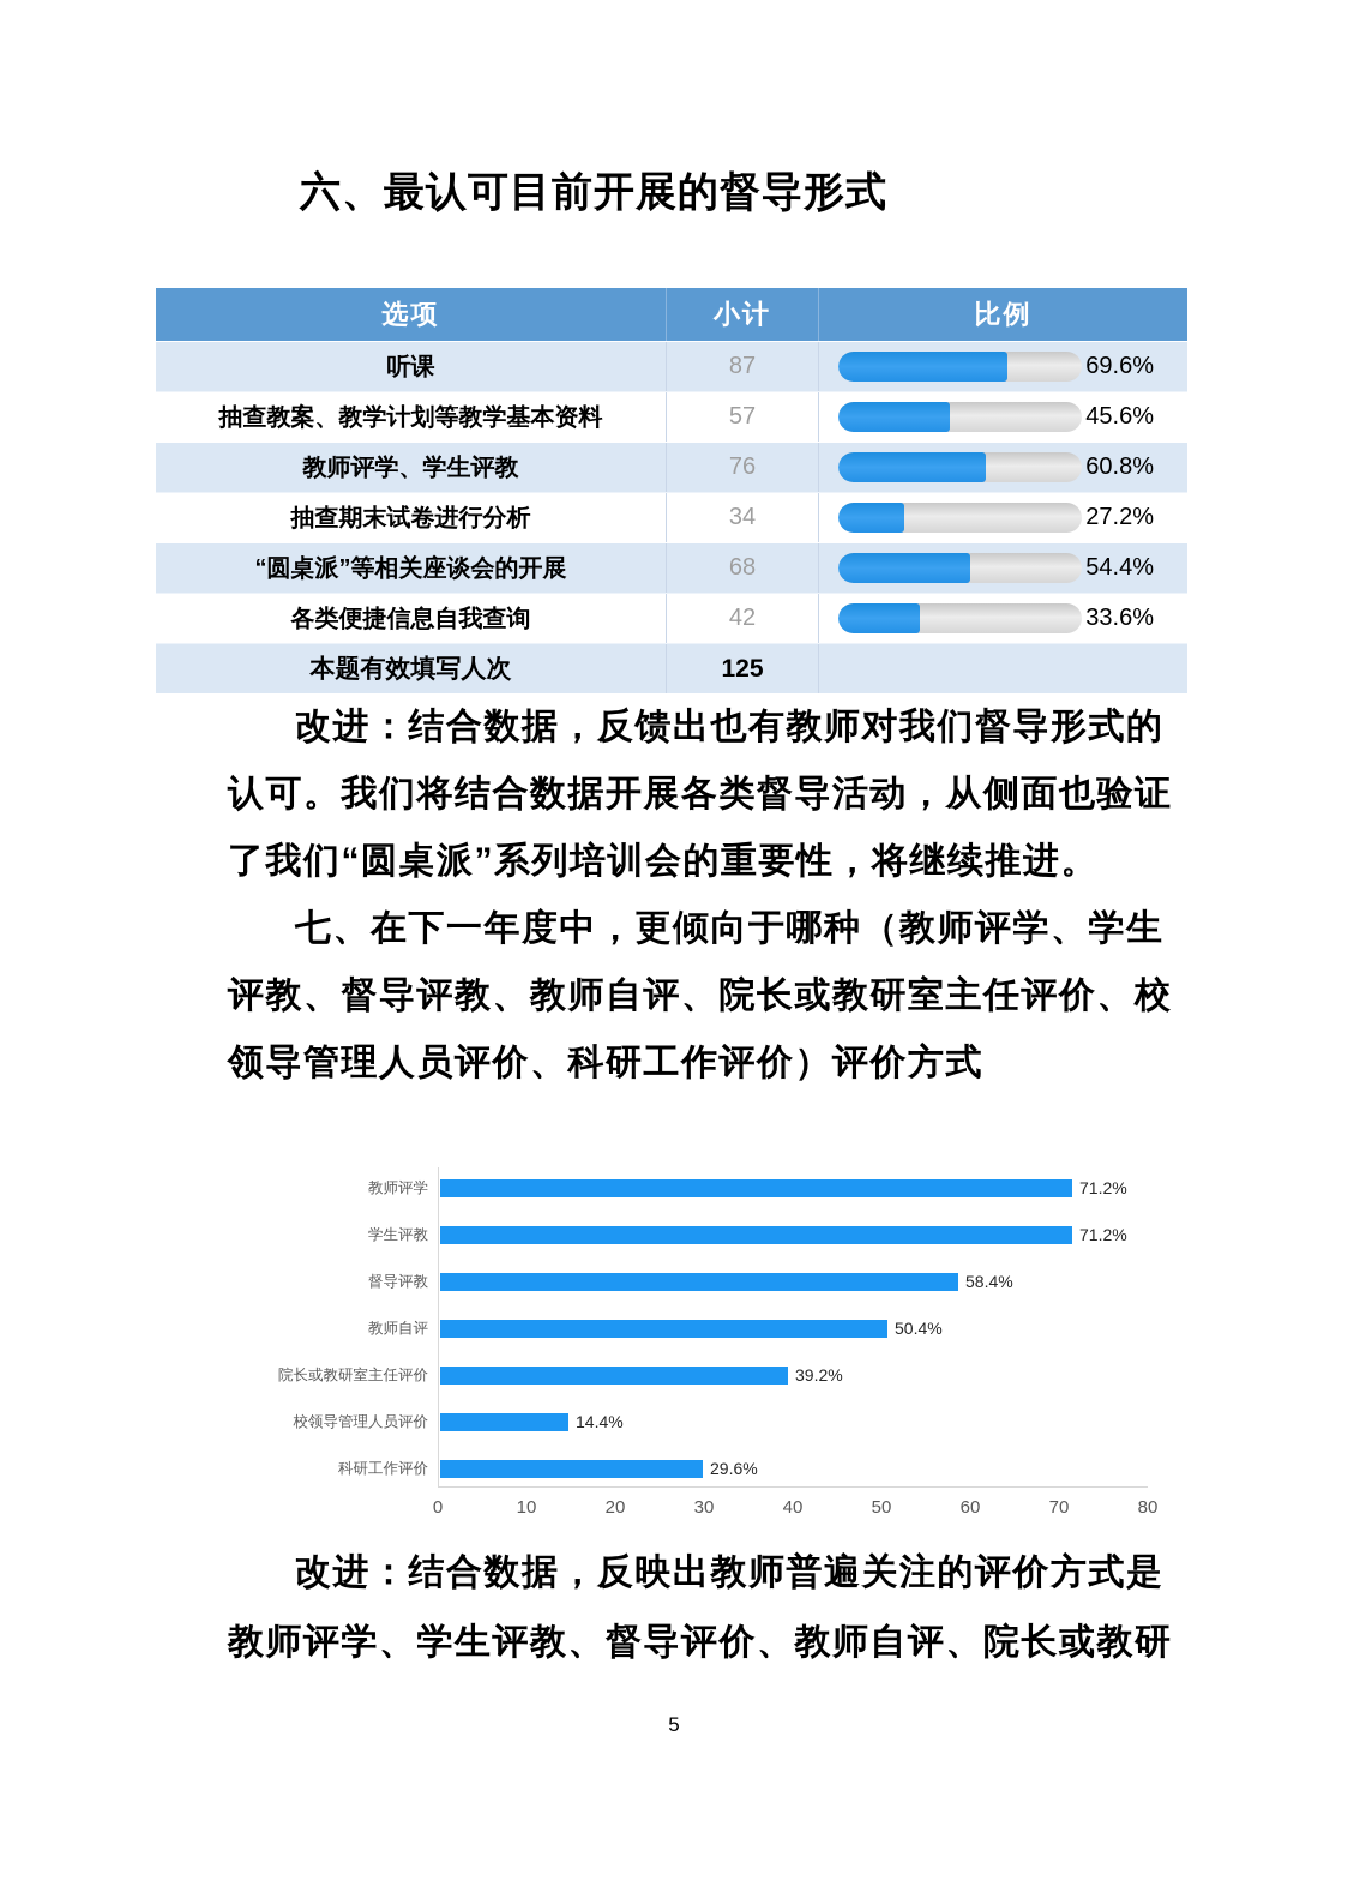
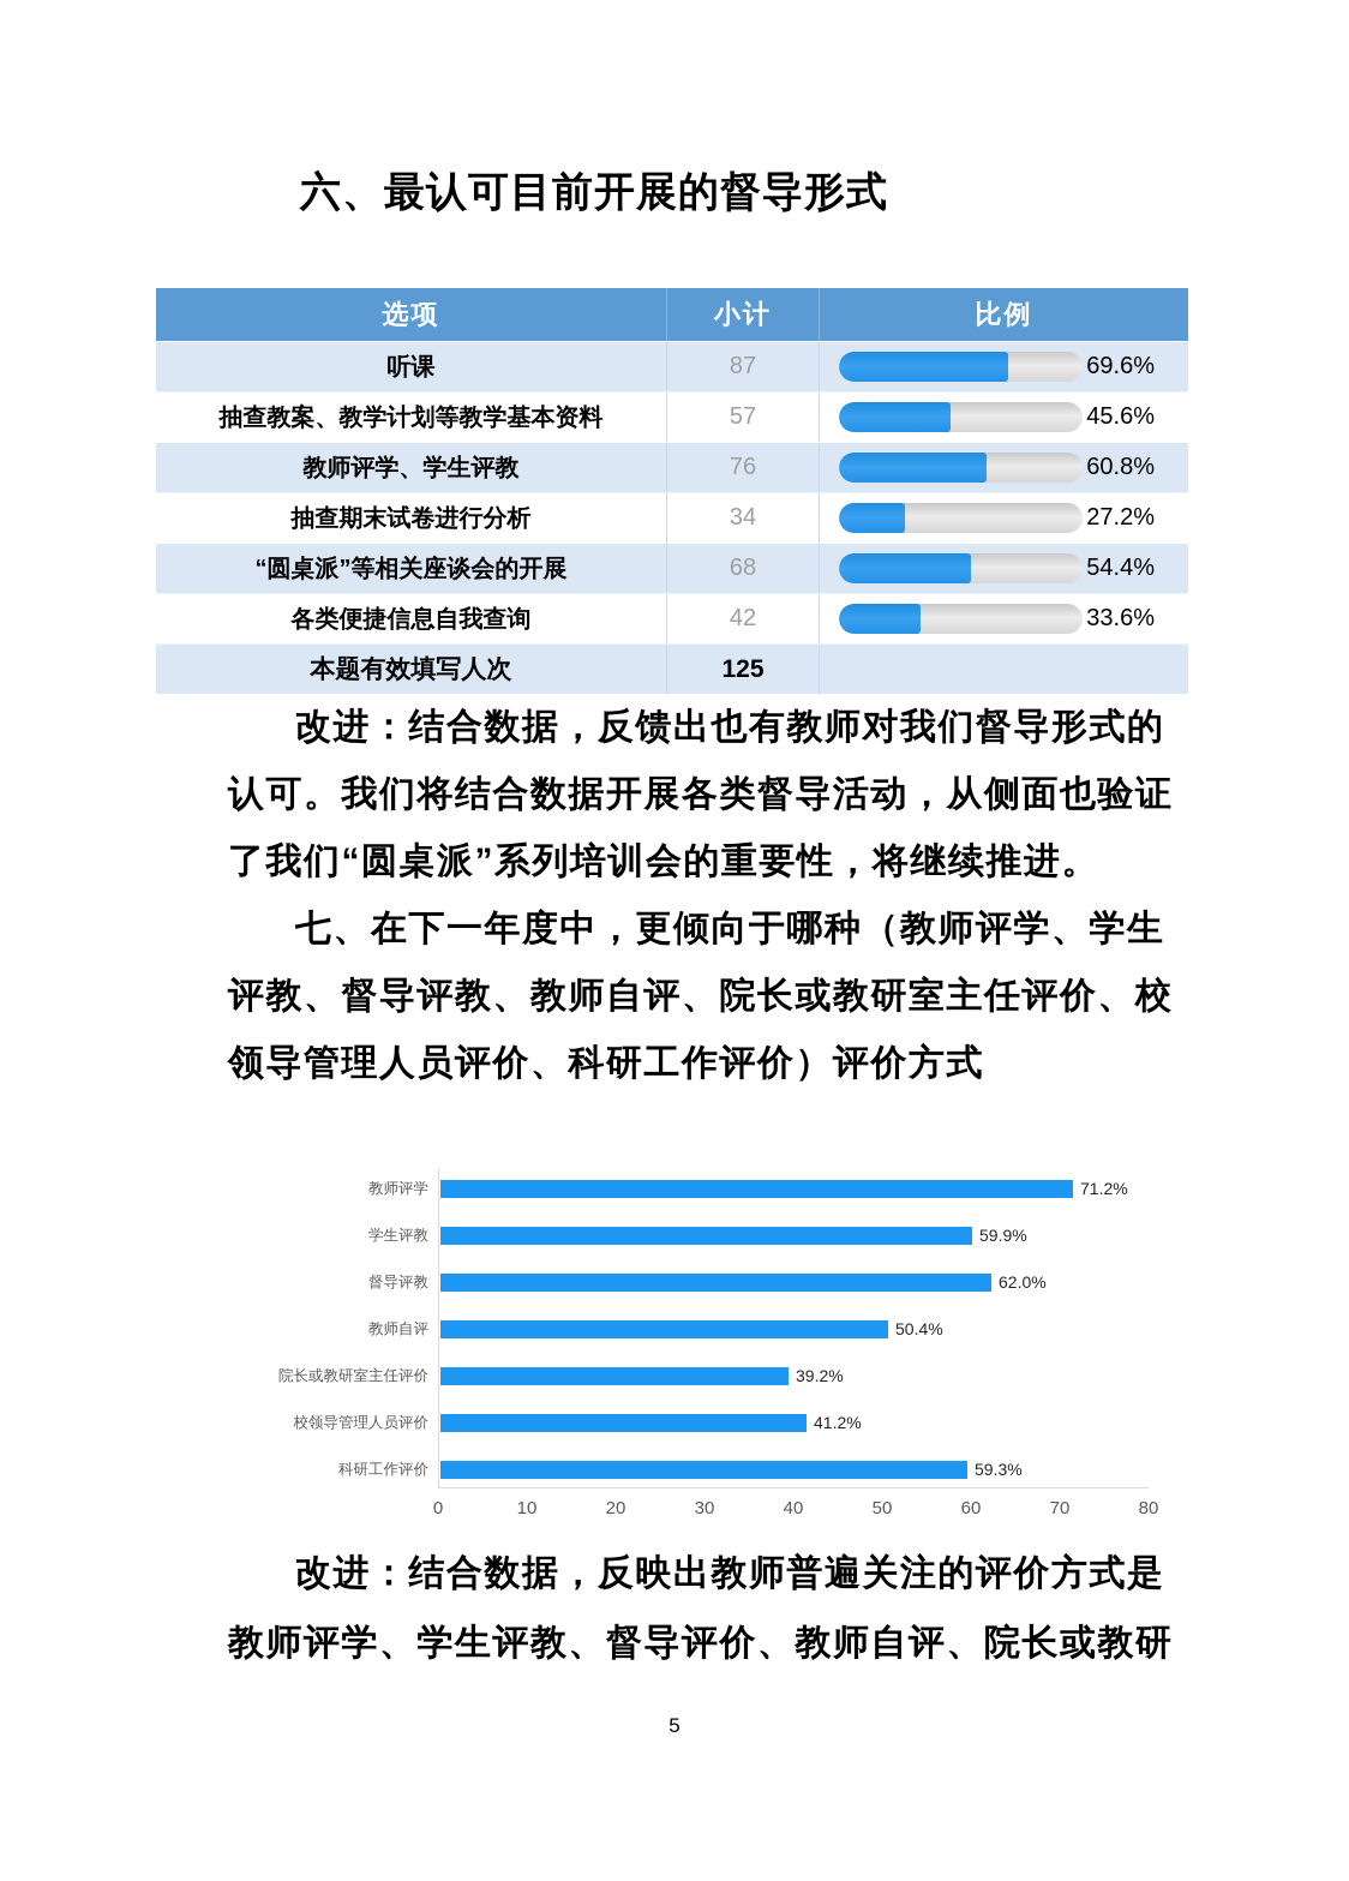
学生评教: 71.2% -> 59.9%
督导评教: 58.4% -> 62.0%
校领导管理人员评价: 14.4% -> 41.2%
科研工作评价: 29.6% -> 59.3%
